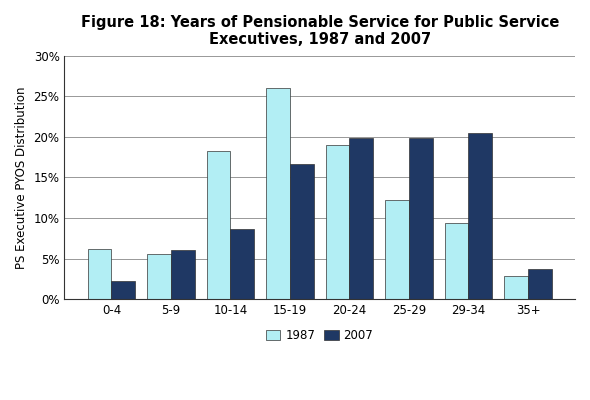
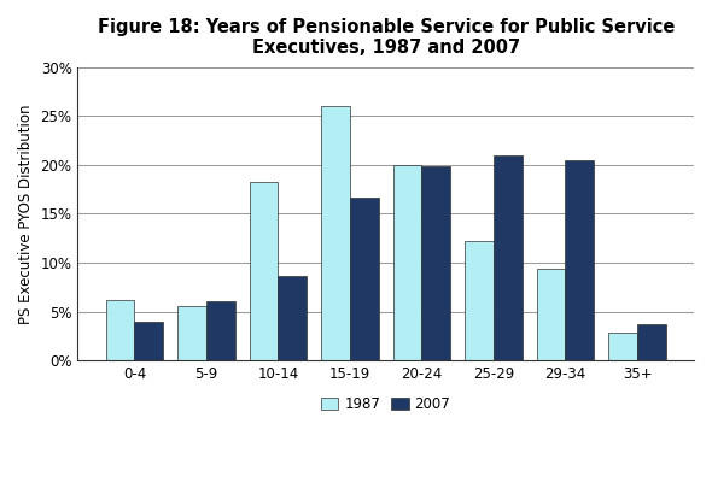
2007/0-4: 2.2% -> 3.9%
1987/20-24: 19.0% -> 20.0%
2007/25-29: 19.8% -> 21.0%
